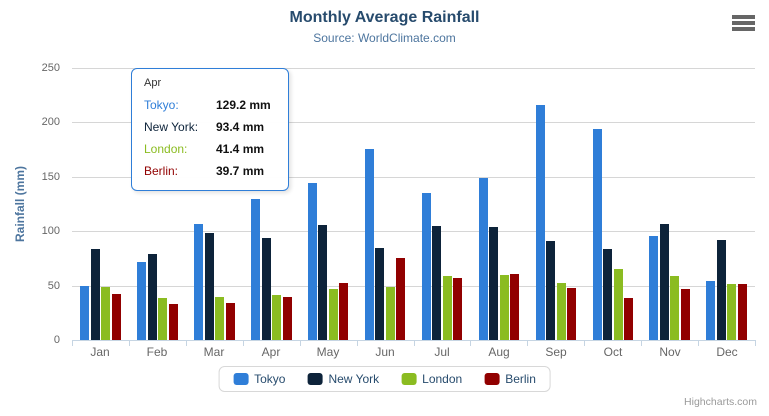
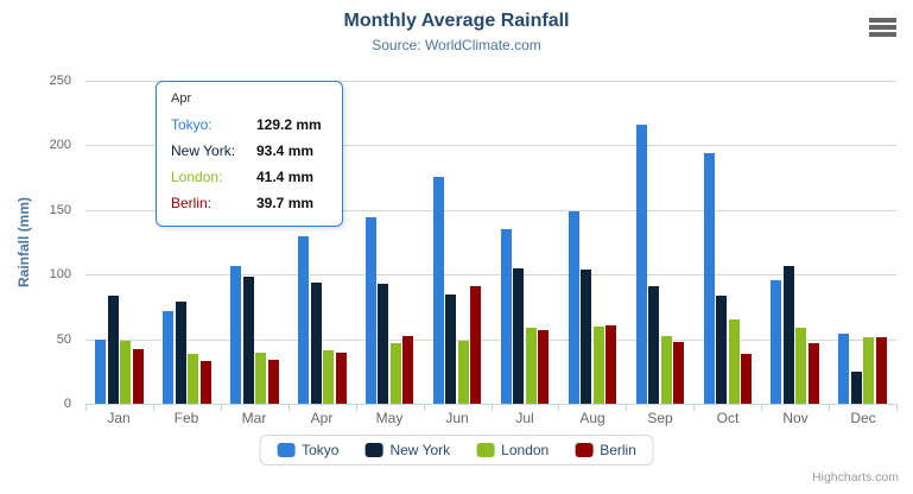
New York/May: 106 -> 93
Berlin/Jun: 76 -> 91
New York/Dec: 92 -> 25
